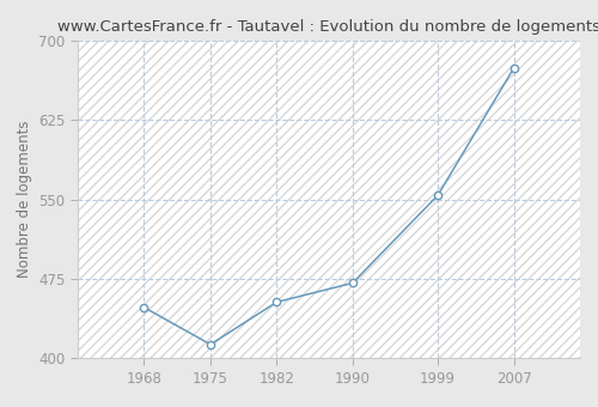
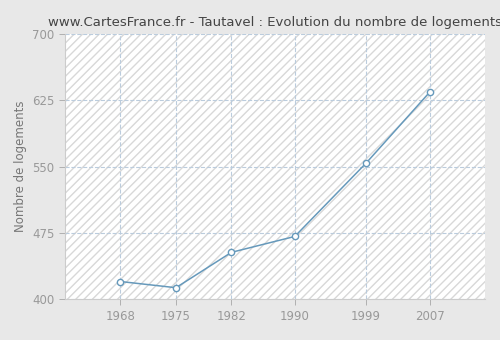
1968: 448 -> 420
2007: 674 -> 634
